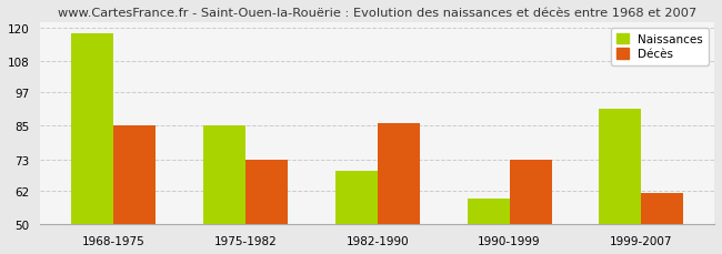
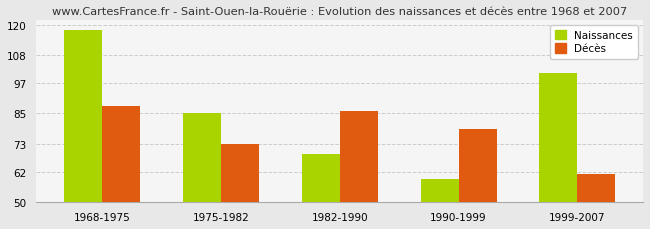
Décès/1968-1975: 85 -> 88
Décès/1990-1999: 73 -> 79
Naissances/1999-2007: 91 -> 101
